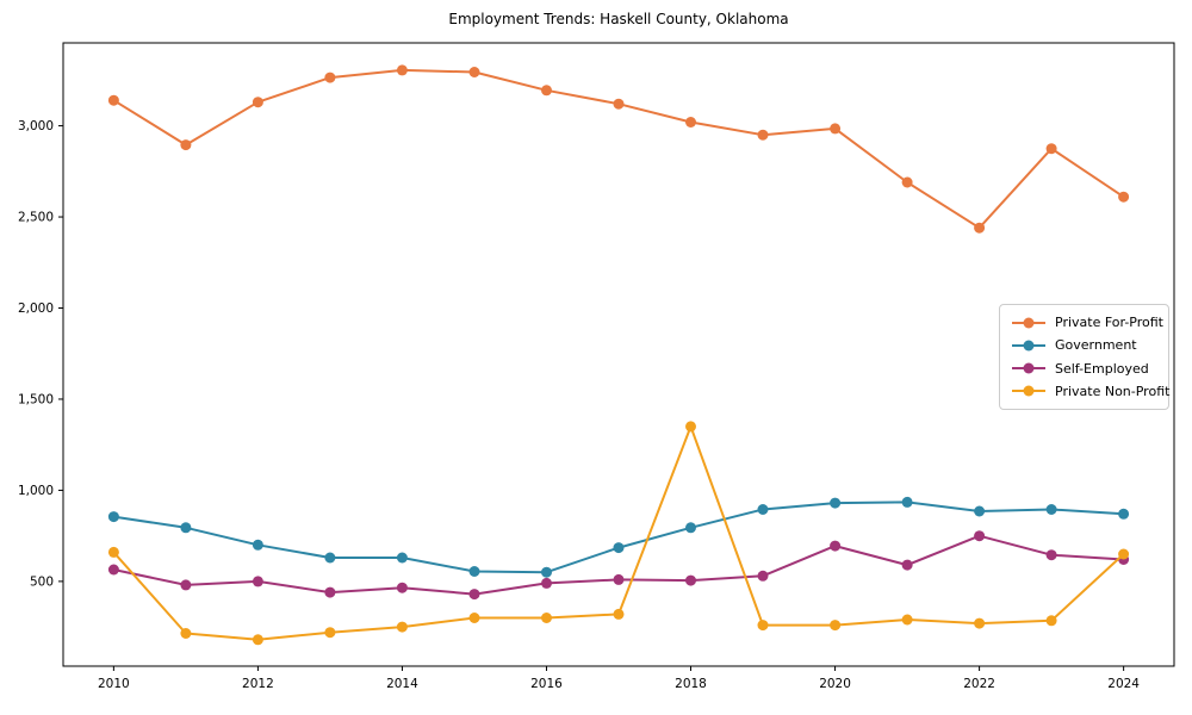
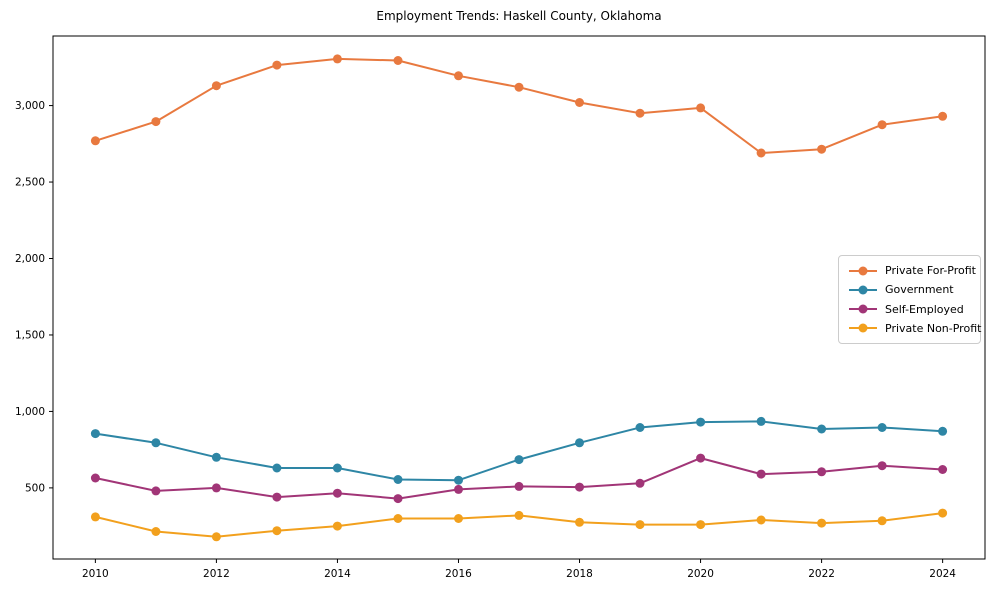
Private For-Profit/2010: 3140 -> 2770
Private Non-Profit/2010: 660 -> 310
Private Non-Profit/2018: 1350 -> 280
Private For-Profit/2022: 2440 -> 2720
Self-Employed/2022: 750 -> 600
Private For-Profit/2024: 2610 -> 2930
Private Non-Profit/2024: 650 -> 340
